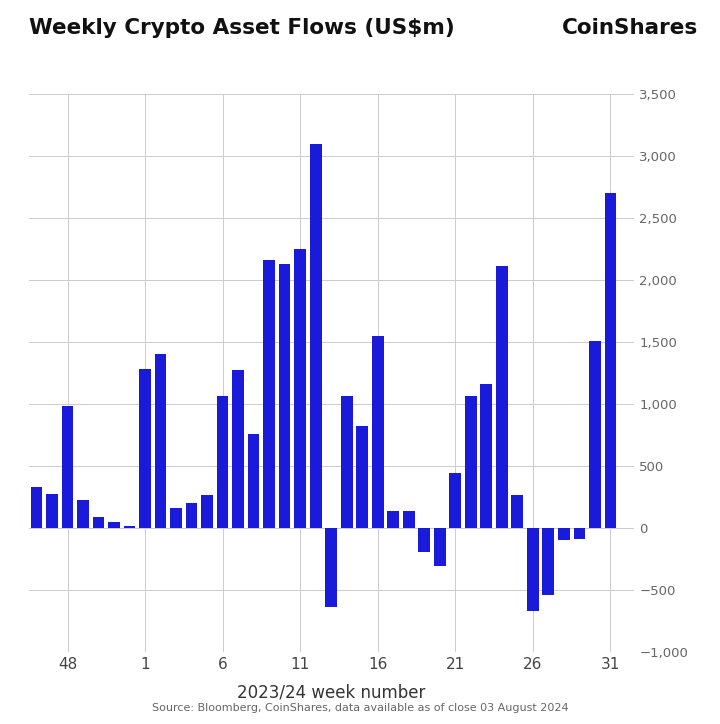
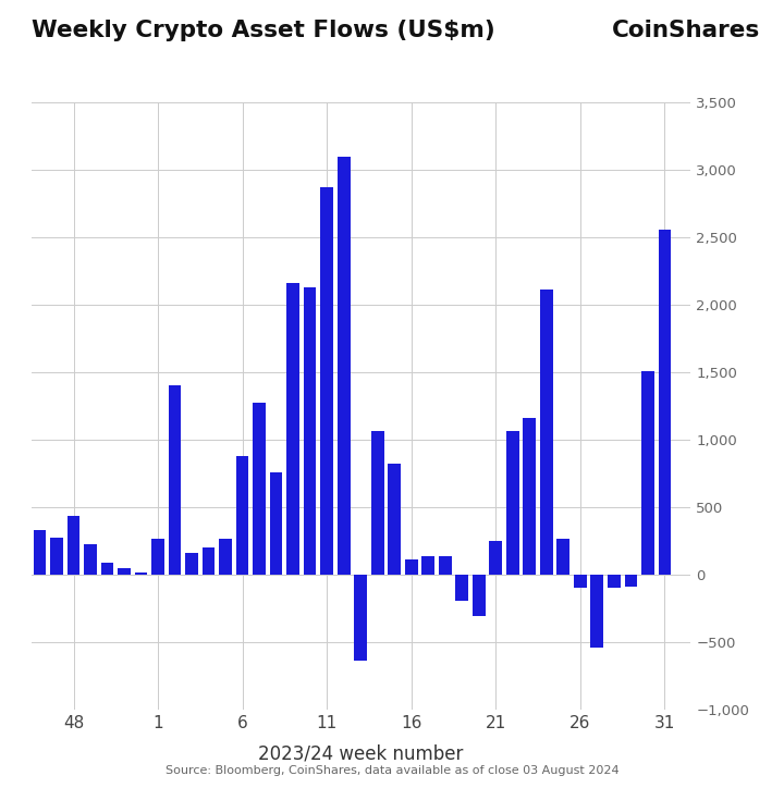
48: 980 -> 430
1: 1,280 -> 260
6: 1,060 -> 880
11: 2,250 -> 2,870
16: 1,550 -> 110
21: 440 -> 250
26: -670 -> -100
31: 2,700 -> 2,560
